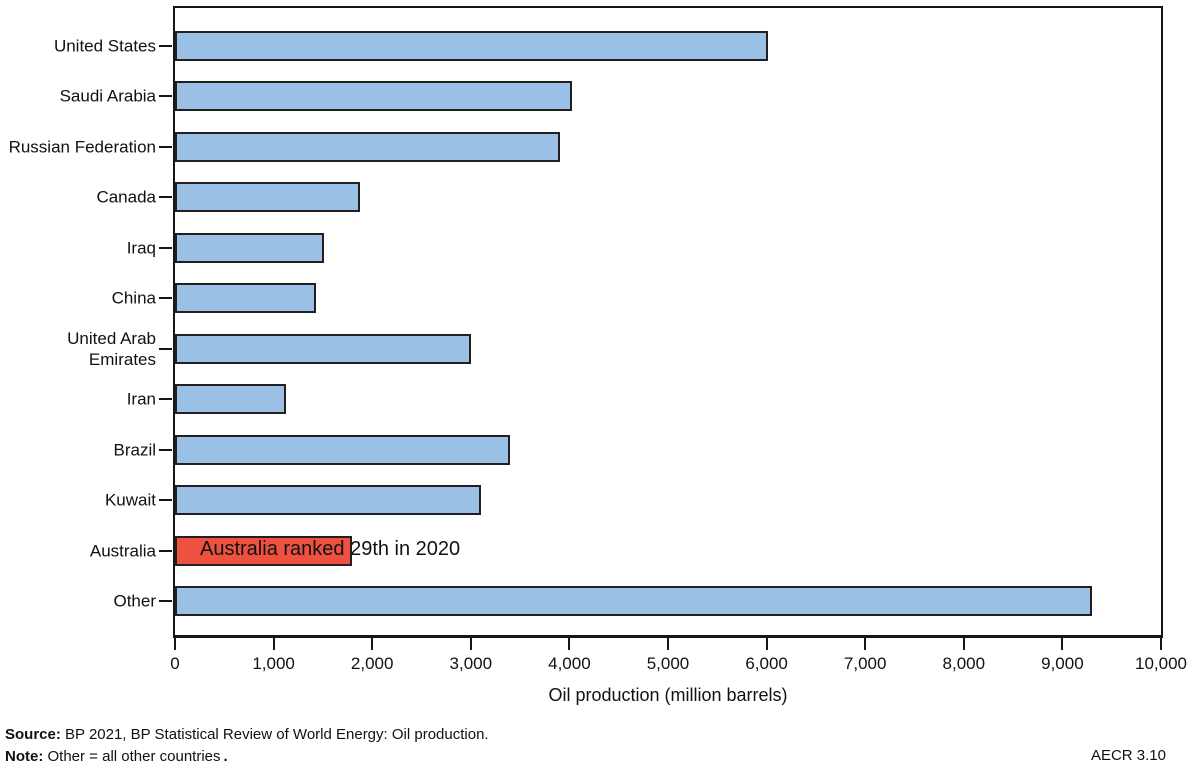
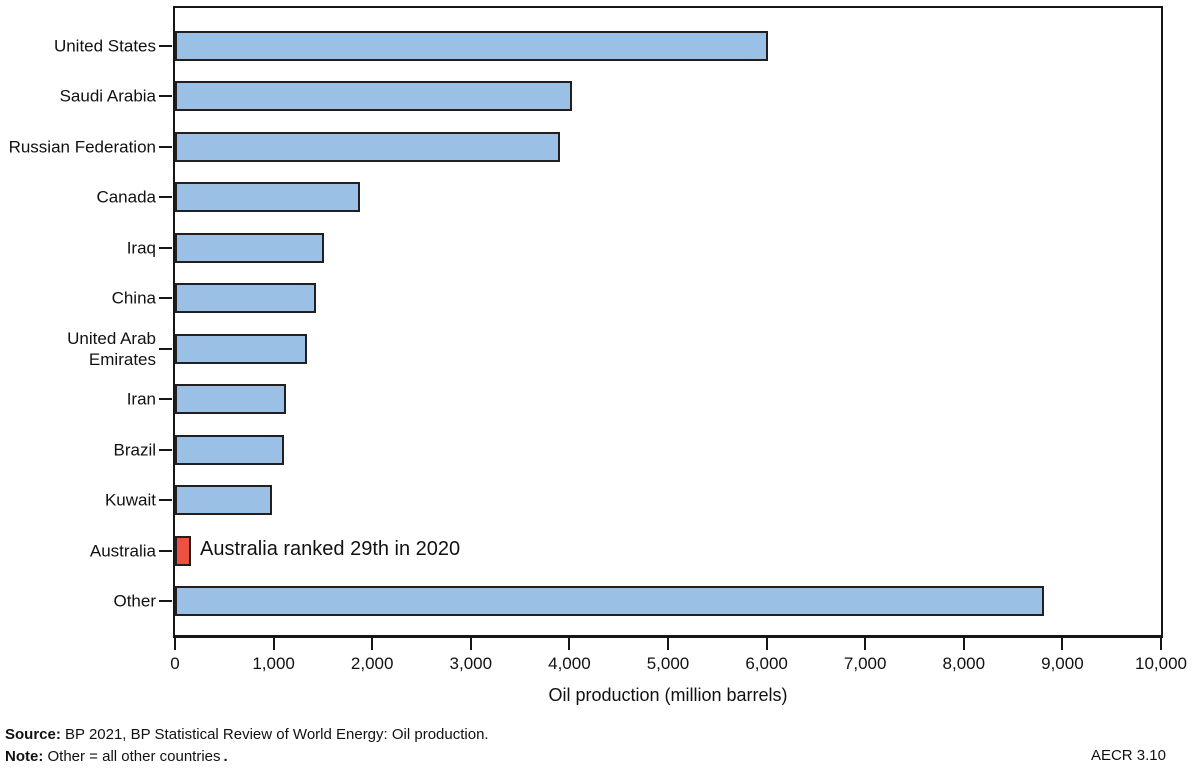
United Arab Emirates: 3000 -> 1300
Brazil: 3400 -> 1100
Kuwait: 3100 -> 1000
Australia: 1800 -> 200
Other: 9300 -> 8800
